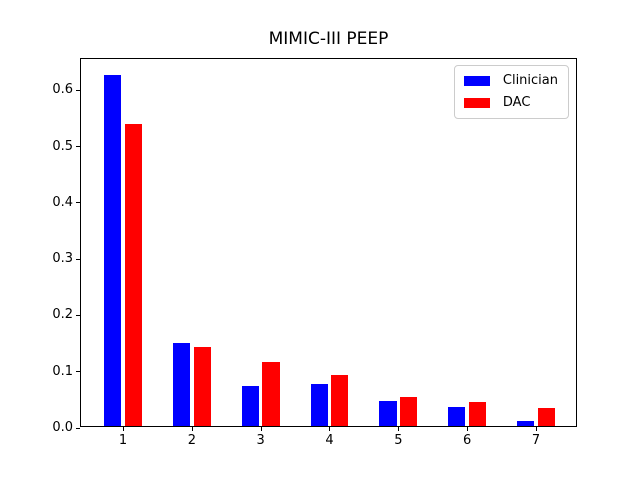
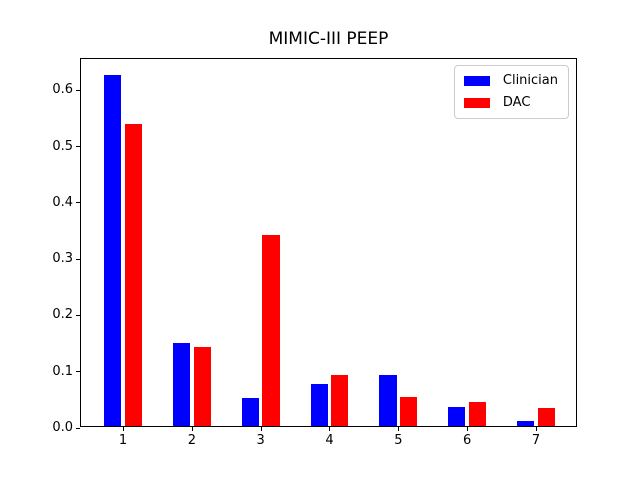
Clinician/3: 0.07 -> 0.05
DAC/3: 0.11 -> 0.34
Clinician/5: 0.04 -> 0.09
